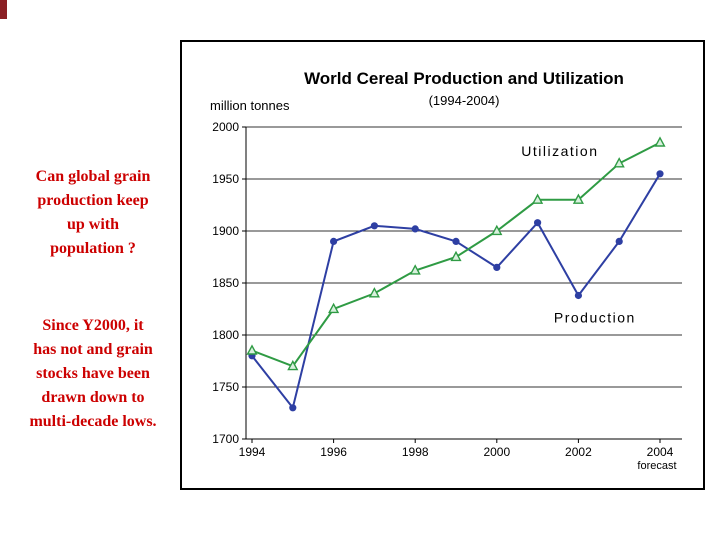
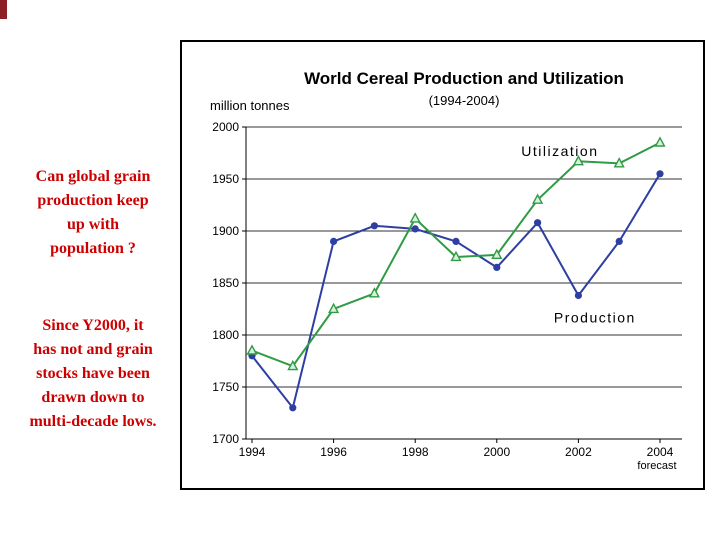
Utilization/1998: 1862 -> 1912
Utilization/2000: 1900 -> 1877
Utilization/2002: 1930 -> 1967
